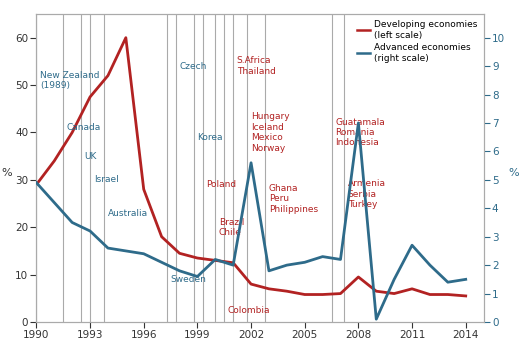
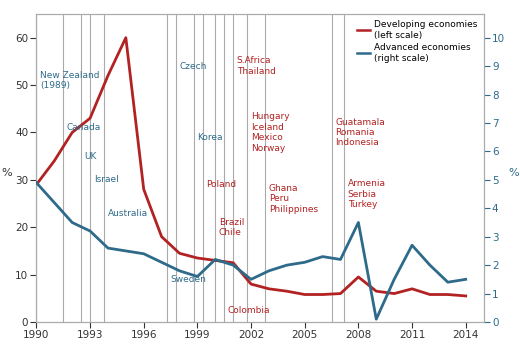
Developing economies (left scale)/1993: 47.5 -> 43.0
Advanced economies (right scale)/2002: 5.6 -> 1.5
Advanced economies (right scale)/2008: 7.0 -> 3.5
